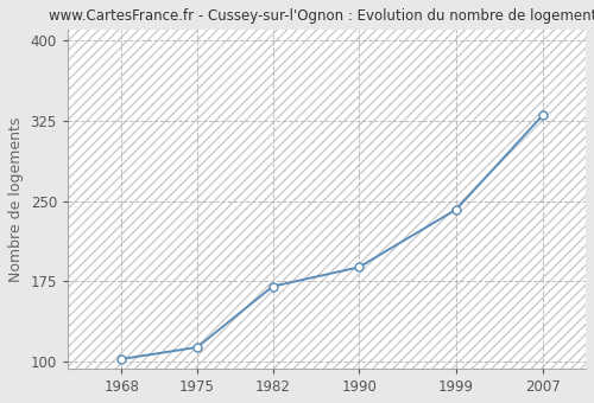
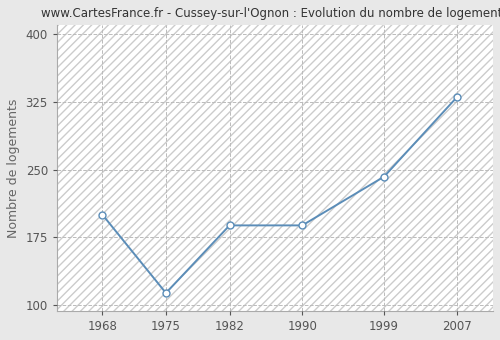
1968: 102 -> 200
1982: 170 -> 188
